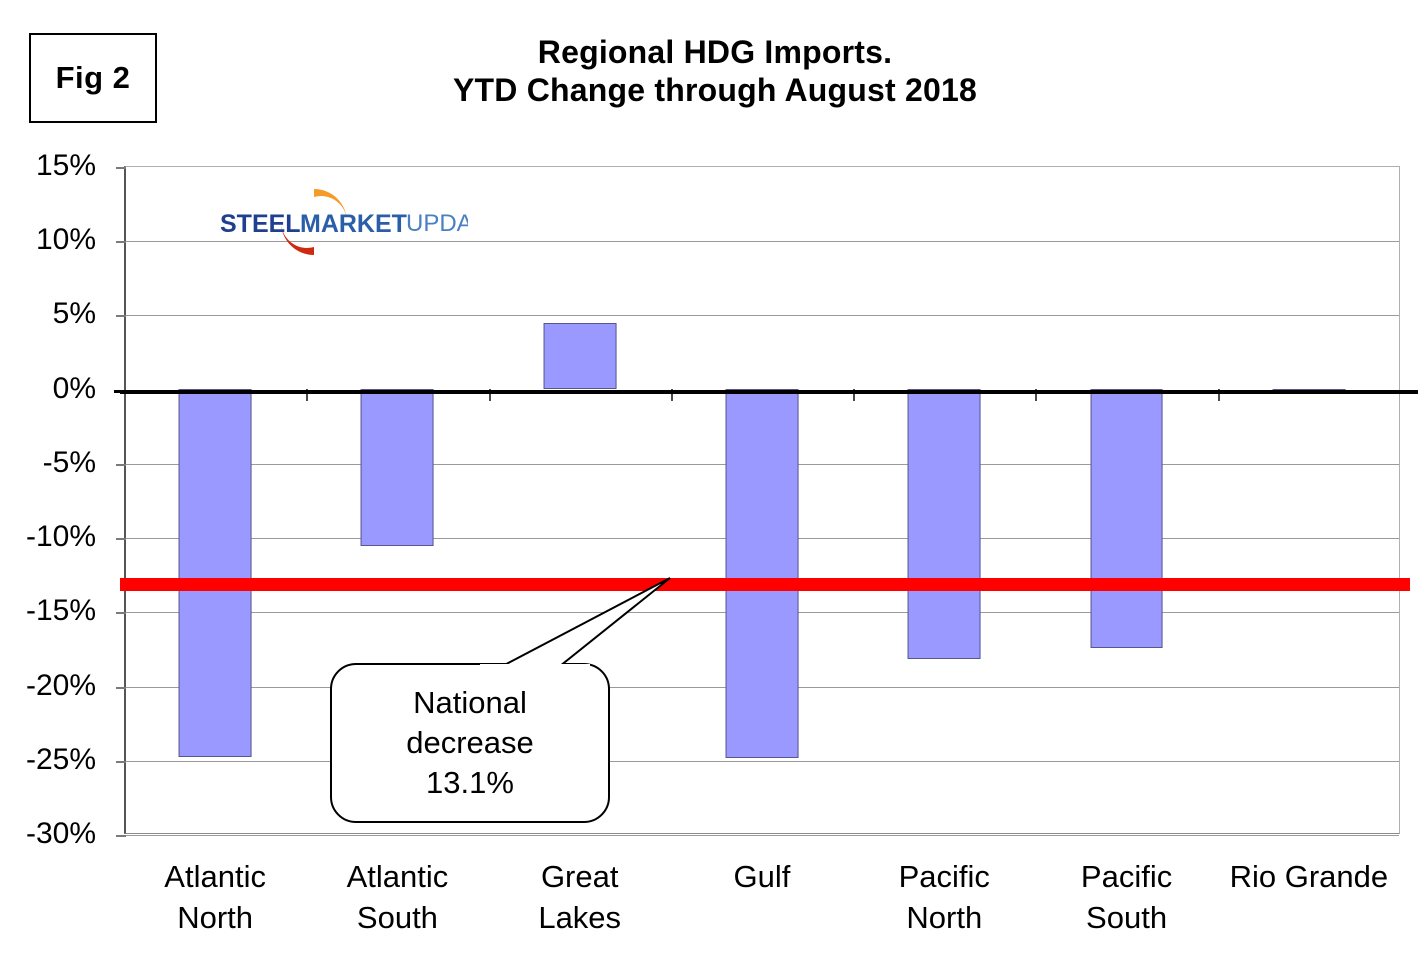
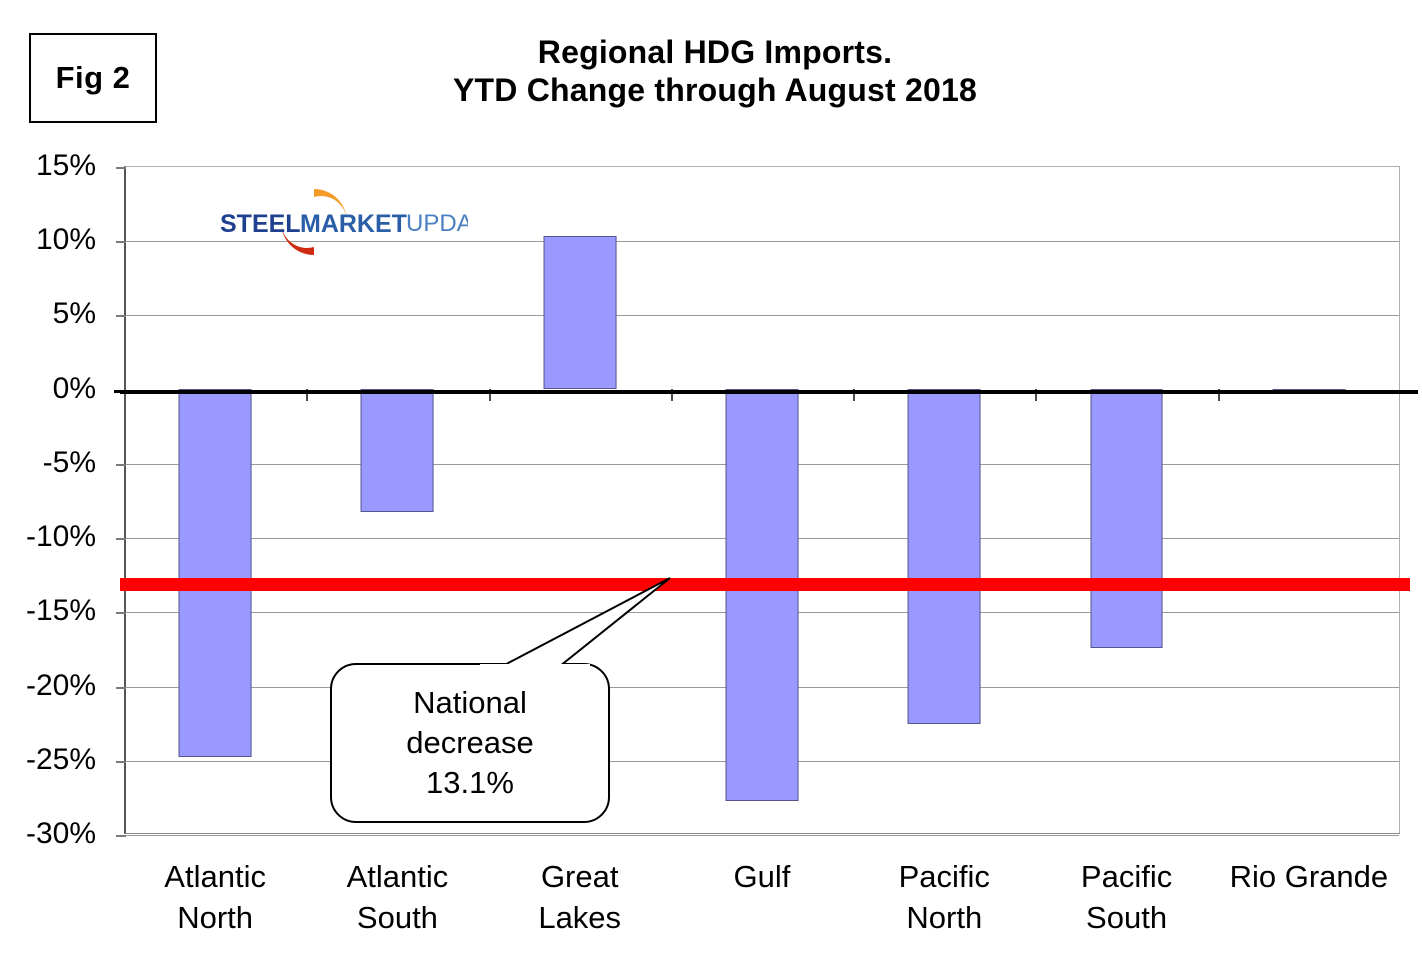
Atlantic South: -10.6% -> -8.3%
Great Lakes: 4.4% -> 10.3%
Gulf: -24.9% -> -27.8%
Pacific North: -18.2% -> -22.6%
